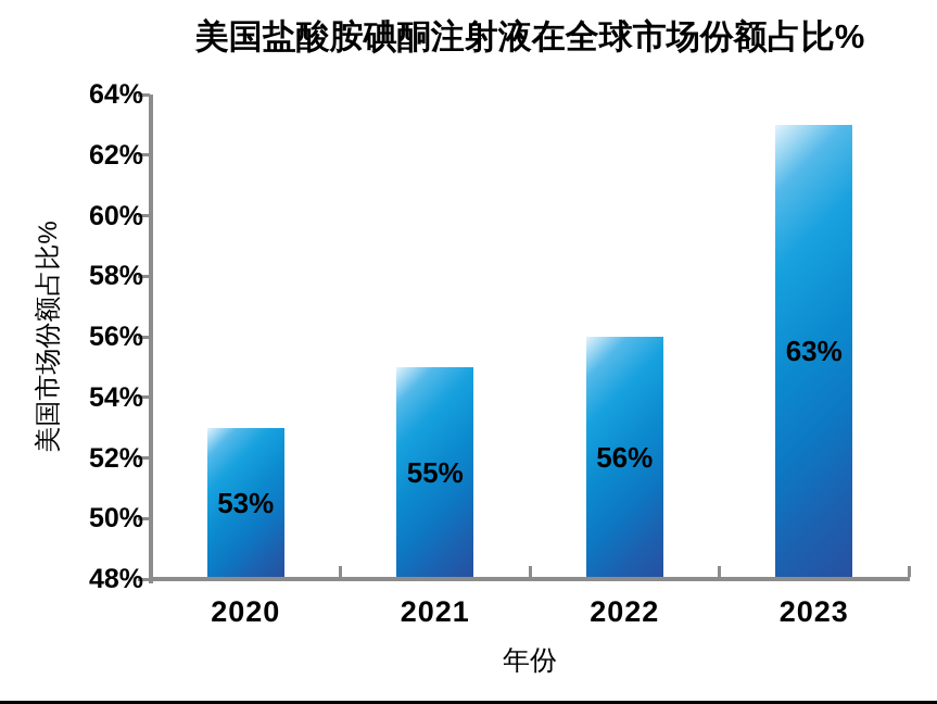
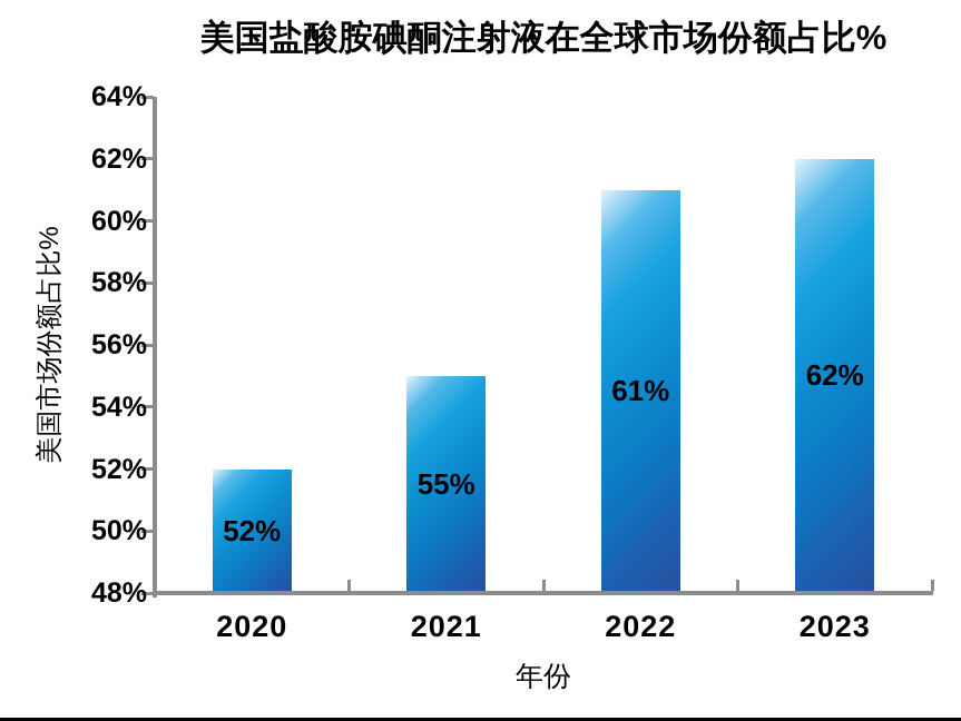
2020: 53% -> 52%
2022: 56% -> 61%
2023: 63% -> 62%
